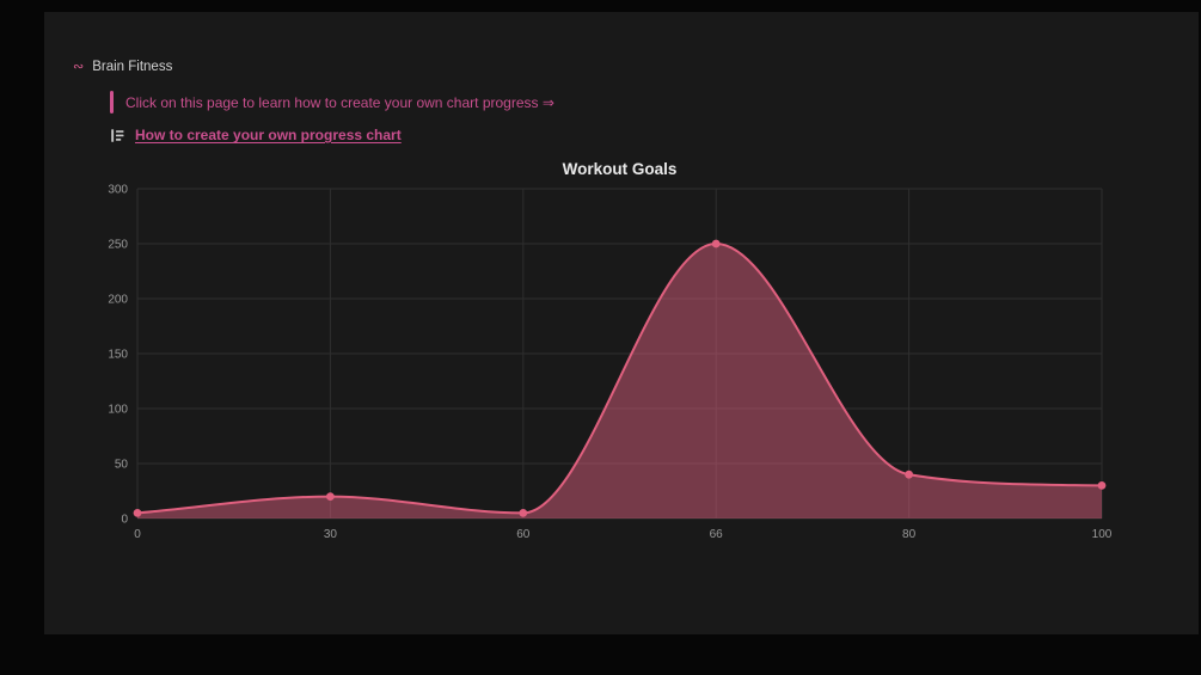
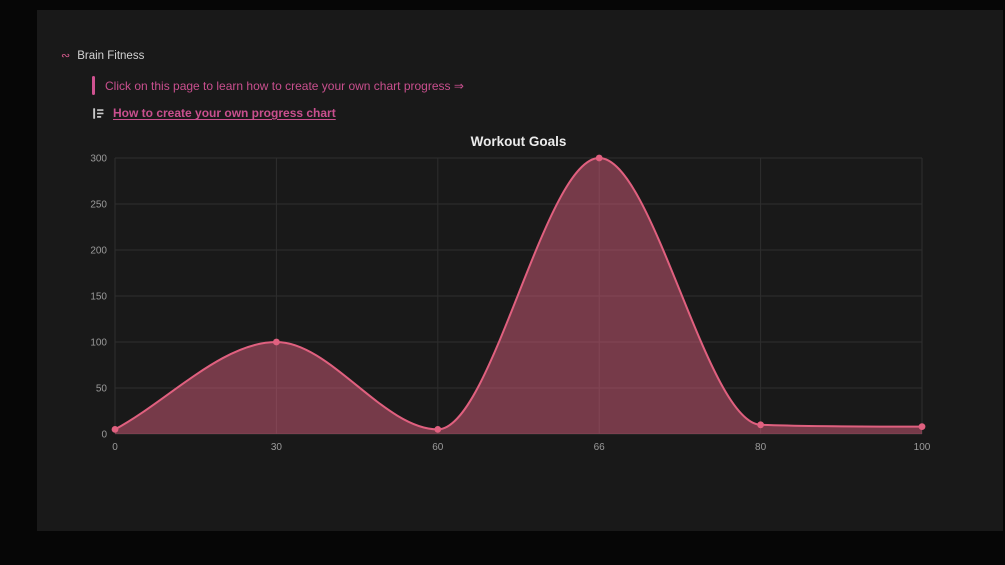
30: 20 -> 100
66: 250 -> 300
80: 40 -> 10
100: 30 -> 10
